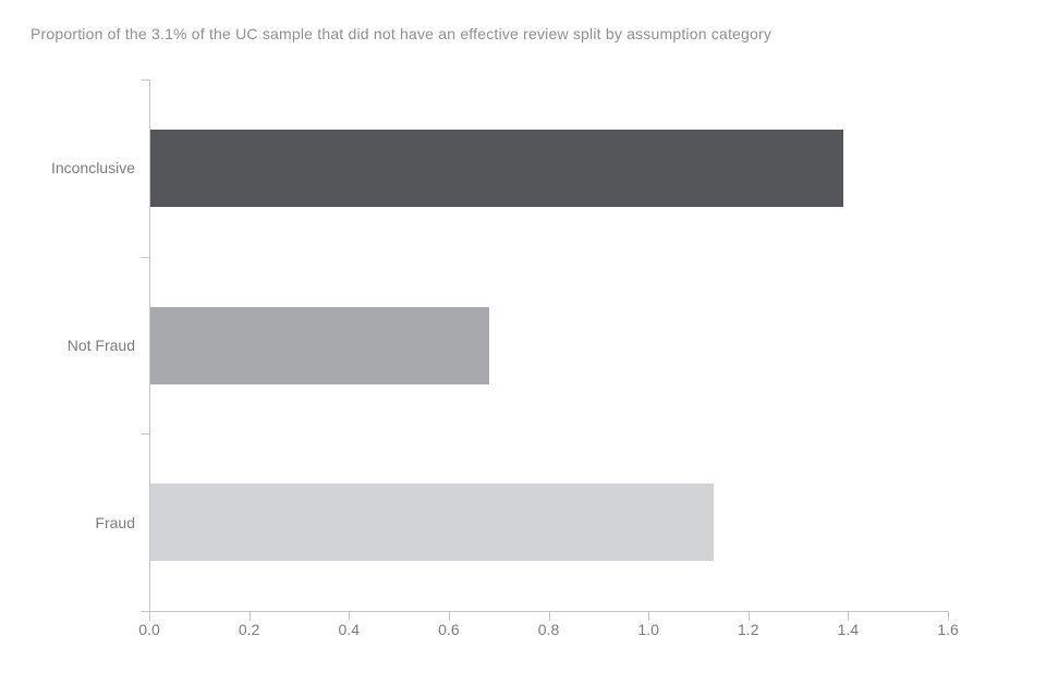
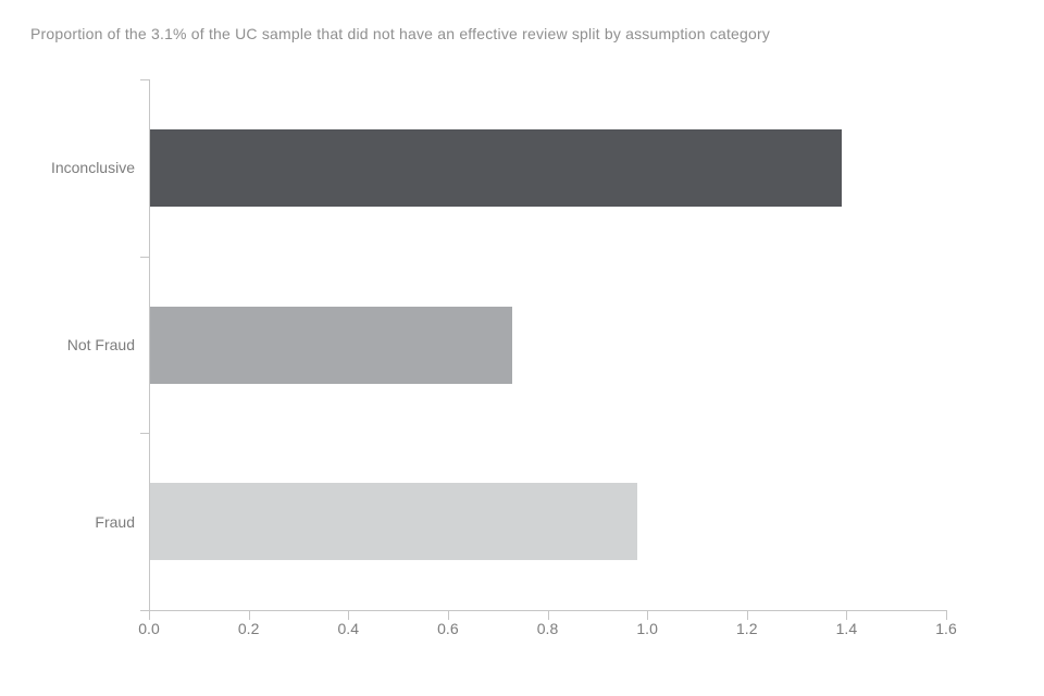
Not Fraud: 0.68 -> 0.73
Fraud: 1.13 -> 0.98
